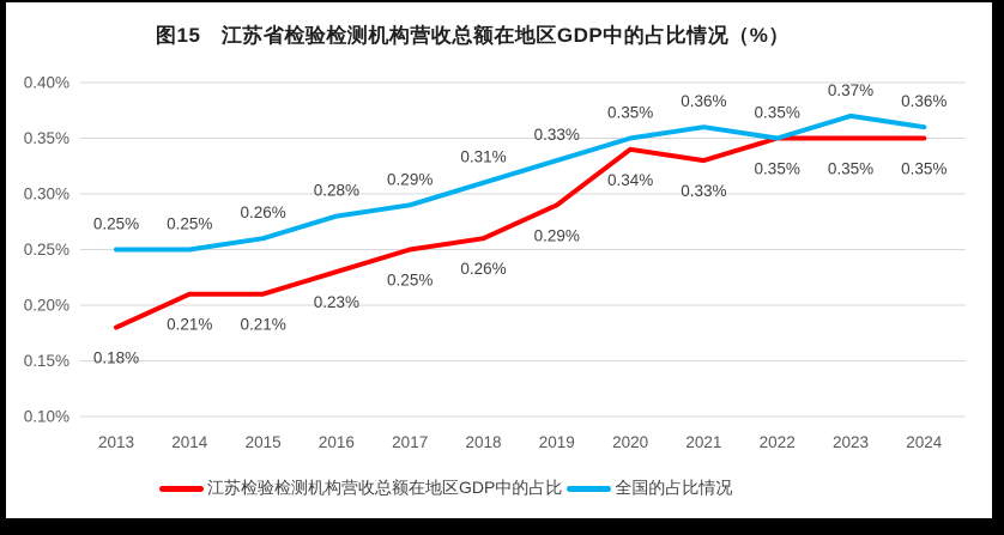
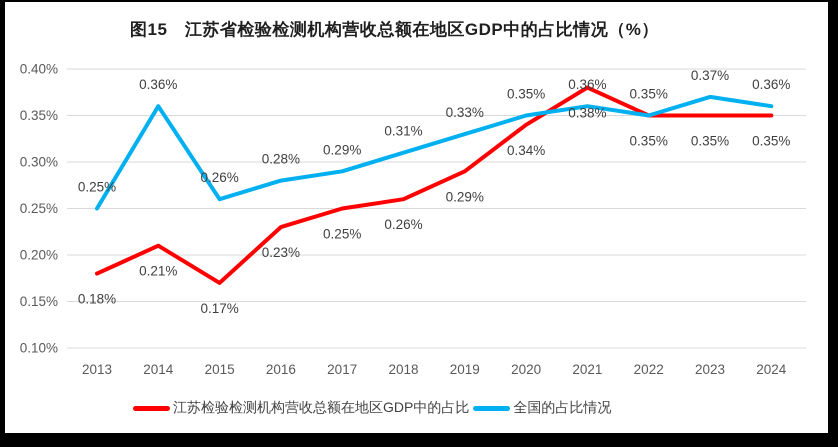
全国的占比情况/2014: 0.25% -> 0.36%
江苏检验检测机构营收总额在地区GDP中的占比/2015: 0.21% -> 0.17%
江苏检验检测机构营收总额在地区GDP中的占比/2021: 0.33% -> 0.38%
